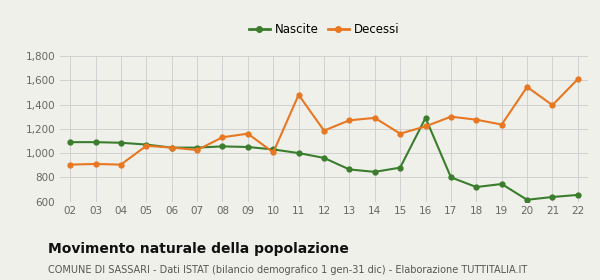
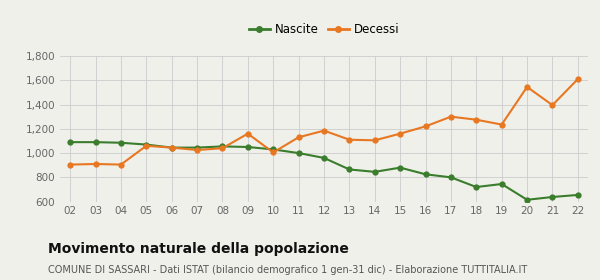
Decessi/08: 1,130 -> 1,040
Decessi/11: 1,480 -> 1,130
Decessi/13: 1,270 -> 1,110
Decessi/14: 1,290 -> 1,100
Nascite/16: 1,290 -> 820
